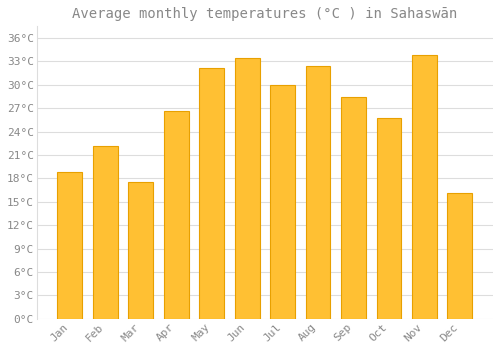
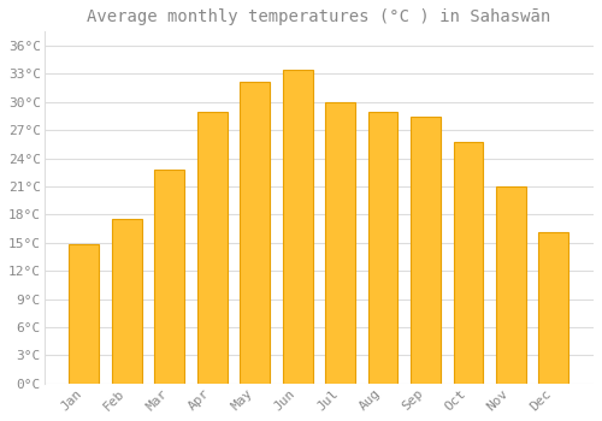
Jan: 18.8°C -> 14.9°C
Feb: 22.2°C -> 17.6°C
Mar: 17.6°C -> 22.8°C
Apr: 26.6°C -> 28.9°C
Aug: 32.4°C -> 28.9°C
Nov: 33.8°C -> 21.0°C
